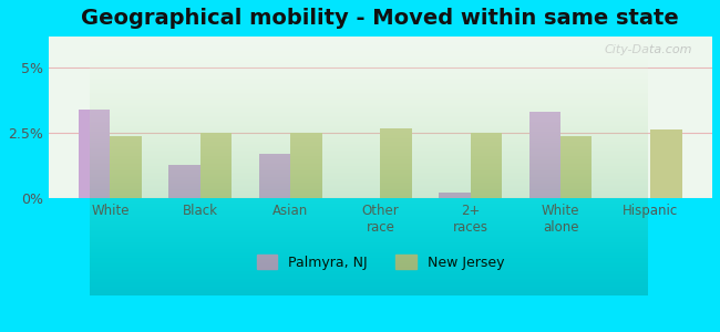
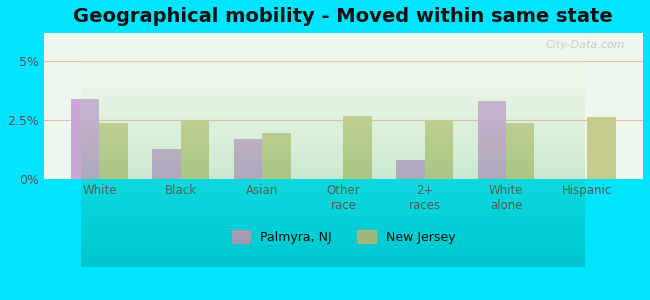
New Jersey/Asian: 2.50% -> 1.95%
Palmyra, NJ/2+ races: 0.2% -> 0.8%
